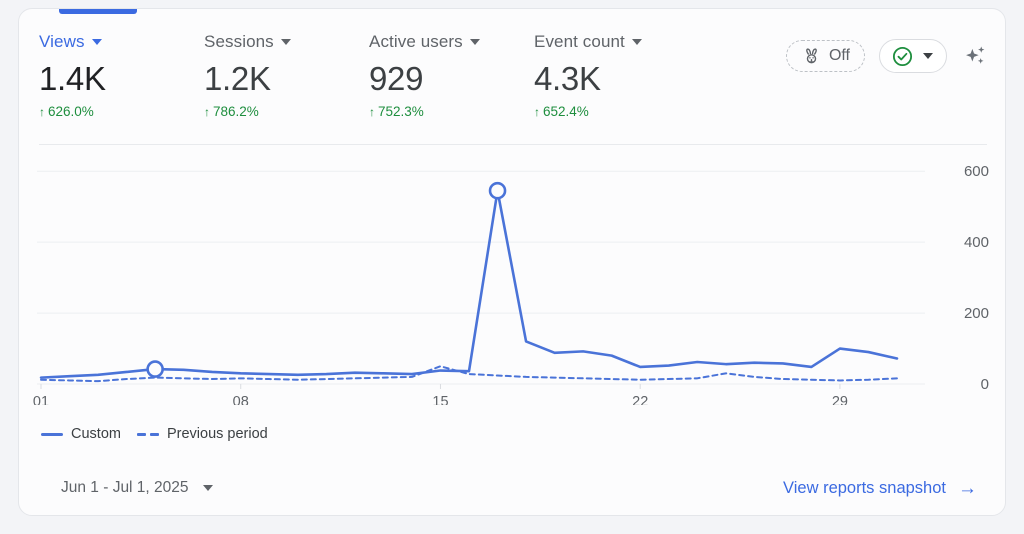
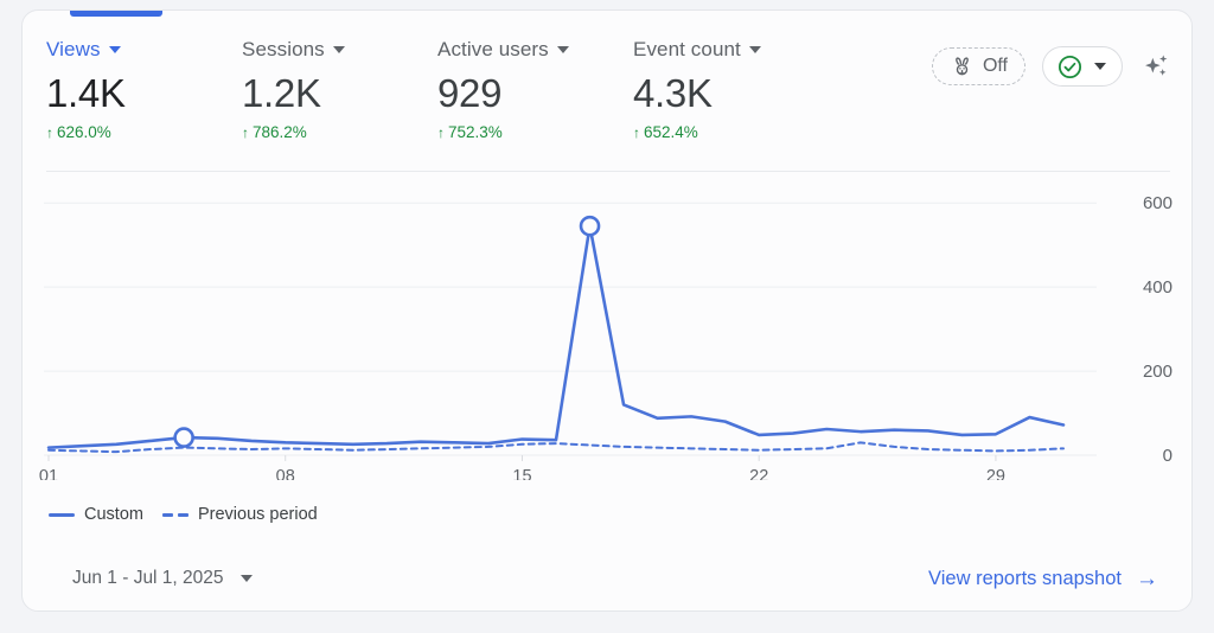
Previous period/15: 50 -> 30
Custom/29: 100 -> 50
